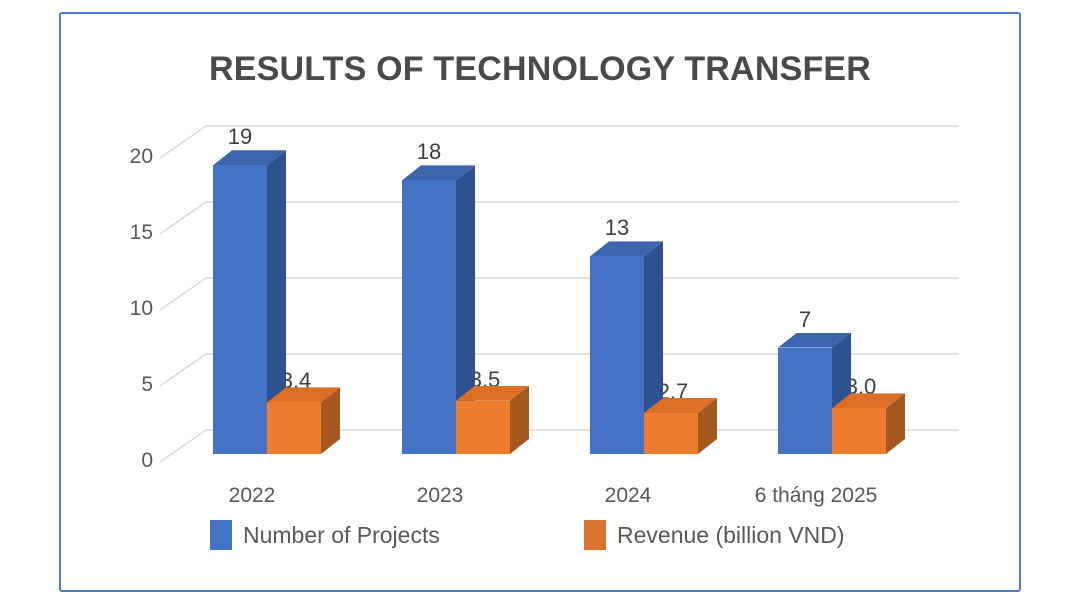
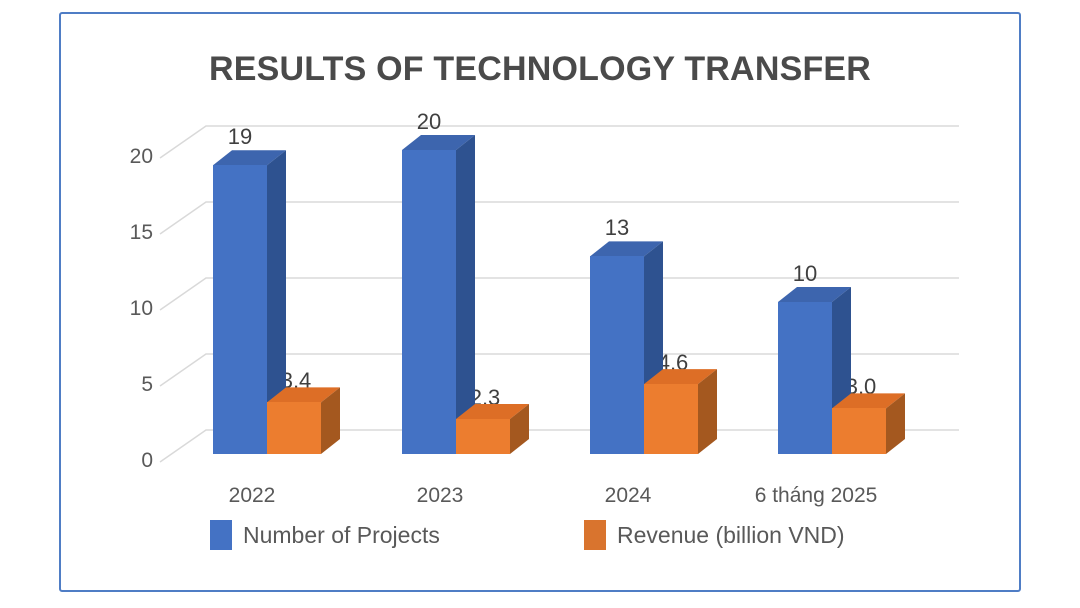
Number of Projects/2023: 18 -> 20
Revenue (billion VND)/2023: 3,5 -> 2,3
Revenue (billion VND)/2024: 2,7 -> 4,6
Number of Projects/6 tháng 2025: 7 -> 10
